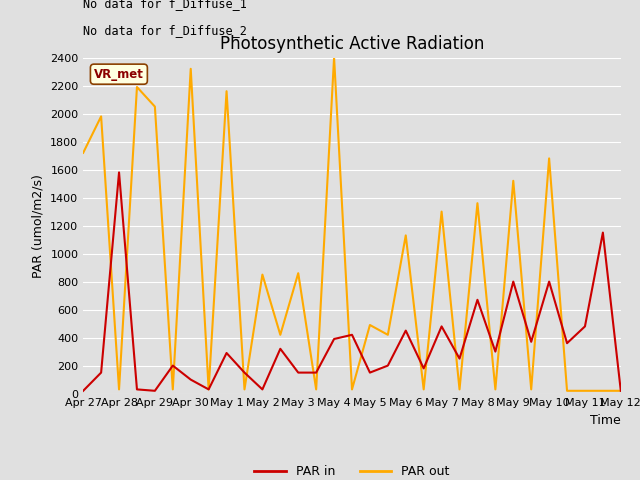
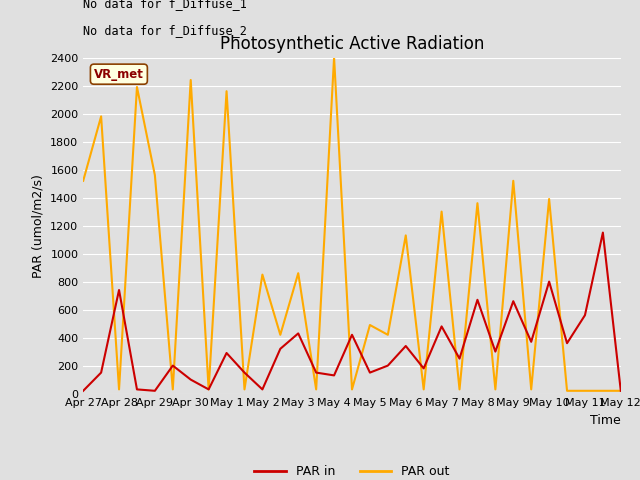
PAR out/Apr 27: 1720 -> 1520
PAR in/Apr 28: 1580 -> 740
PAR out/Apr 29: 2050 -> 1560
PAR out/Apr 30: 2320 -> 2240
PAR in/May 3: 150 -> 430
PAR in/May 4: 390 -> 130
PAR in/May 6: 450 -> 340
PAR in/May 9: 800 -> 660
PAR out/May 10: 1680 -> 1390
PAR in/May 11: 480 -> 560
